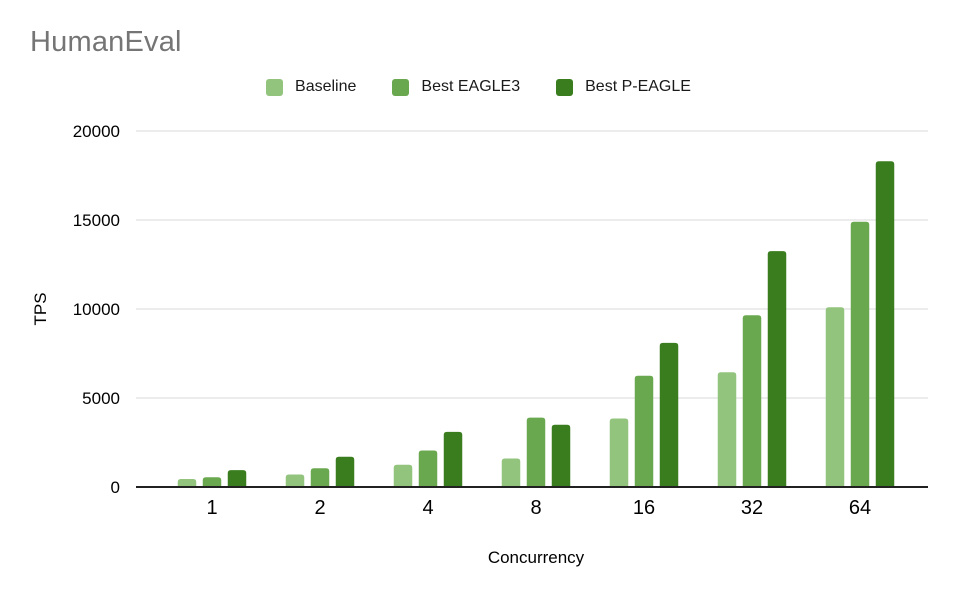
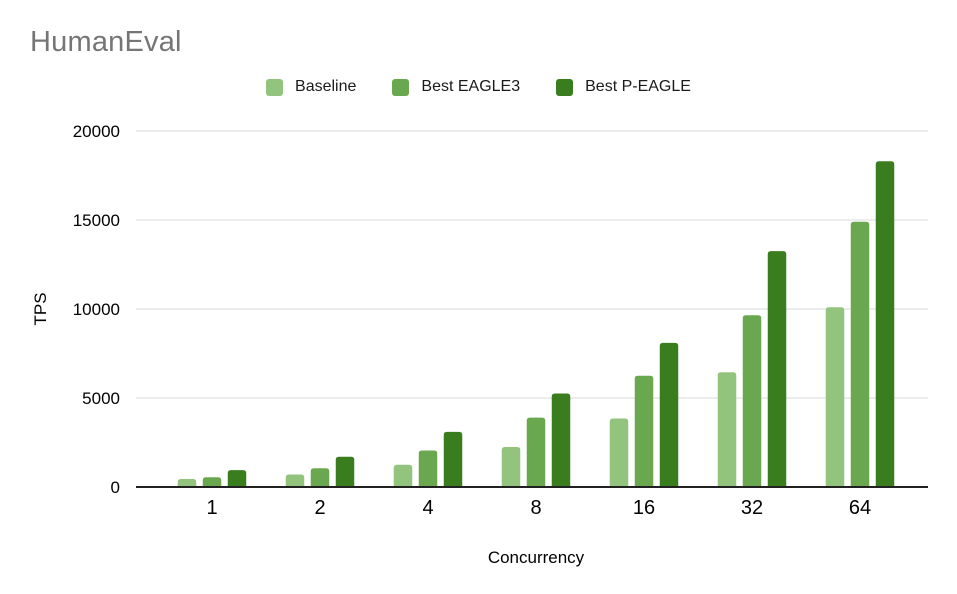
Baseline/8: 1600 -> 2200
Best P-EAGLE/8: 3500 -> 5200
